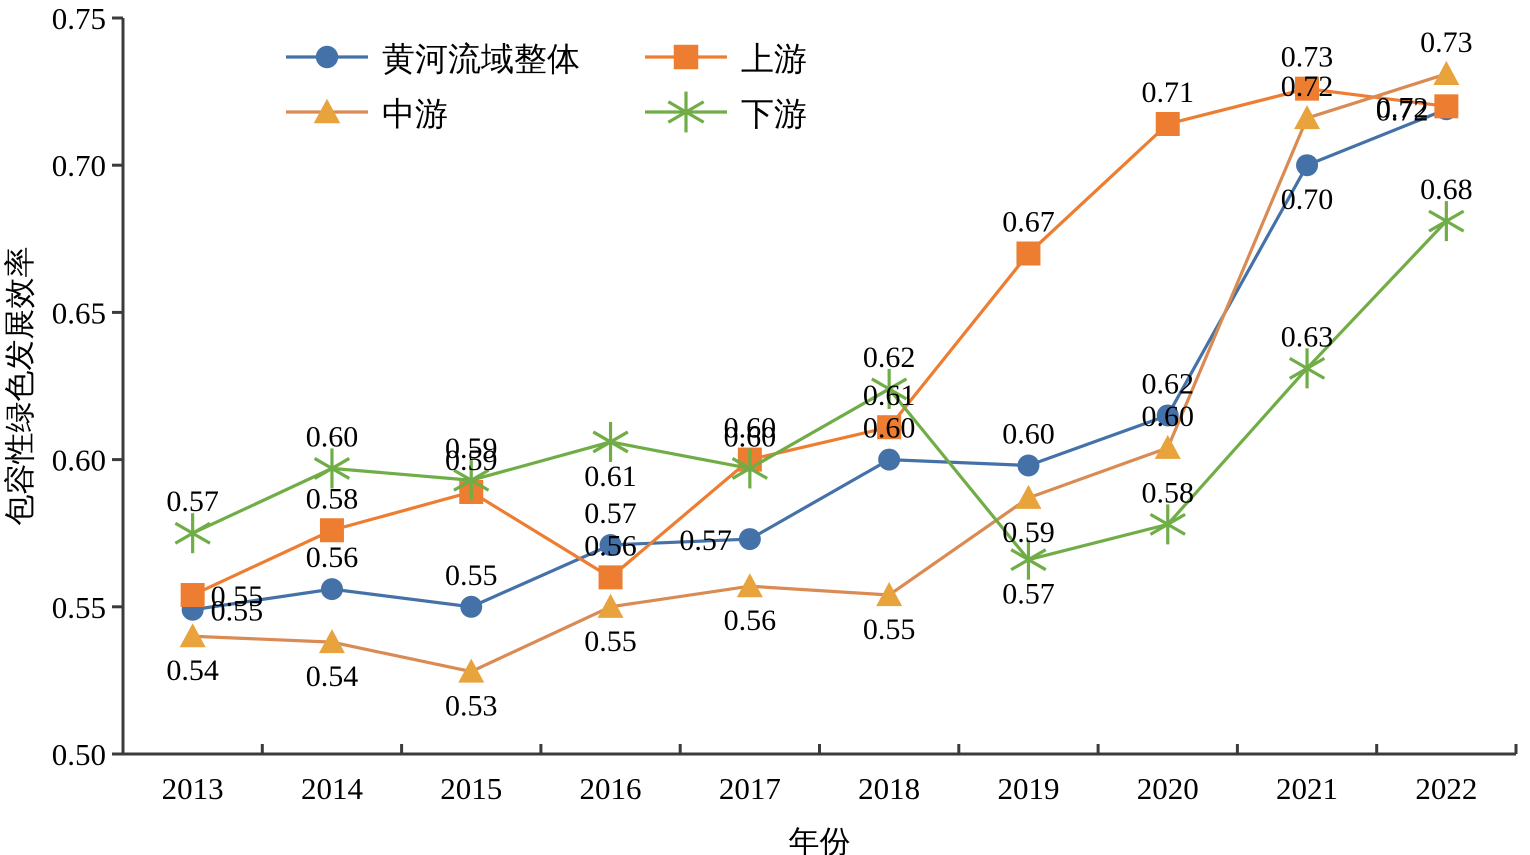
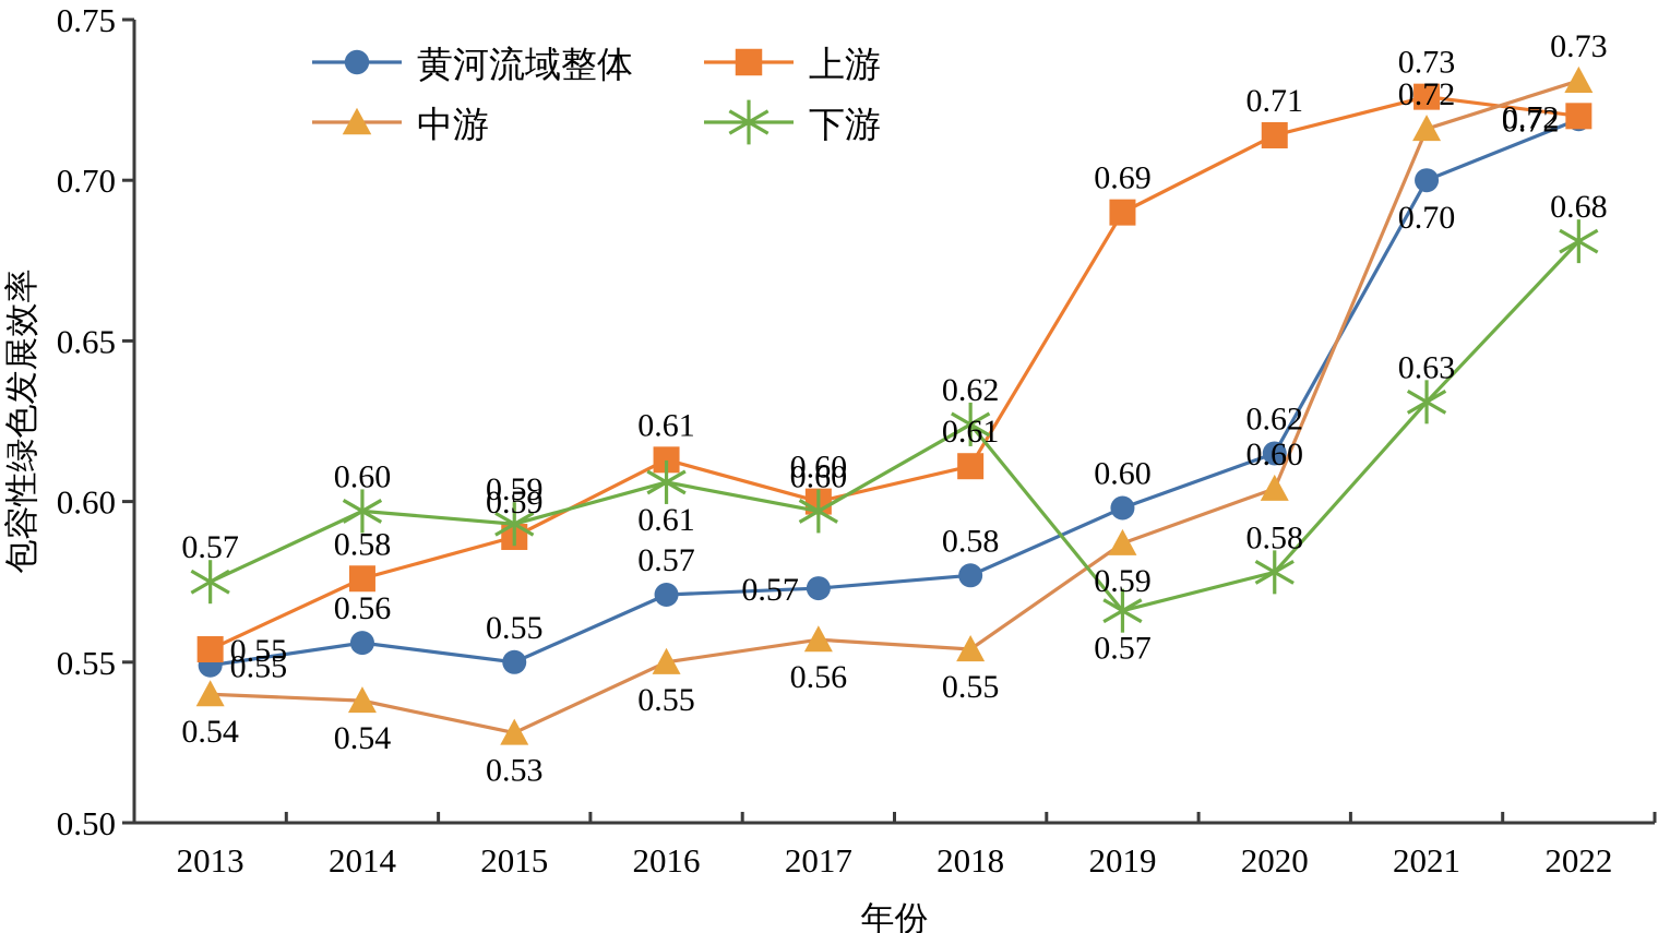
上游/2016: 0.56 -> 0.61
黄河流域整体/2018: 0.60 -> 0.58
上游/2019: 0.67 -> 0.69
